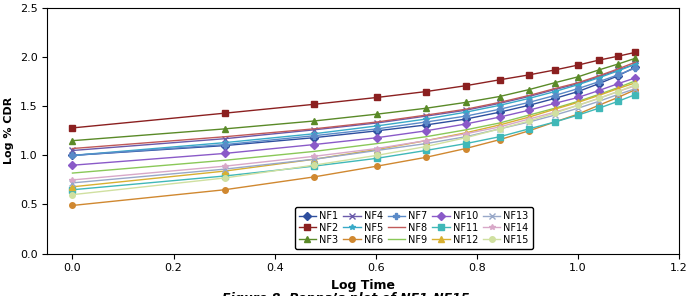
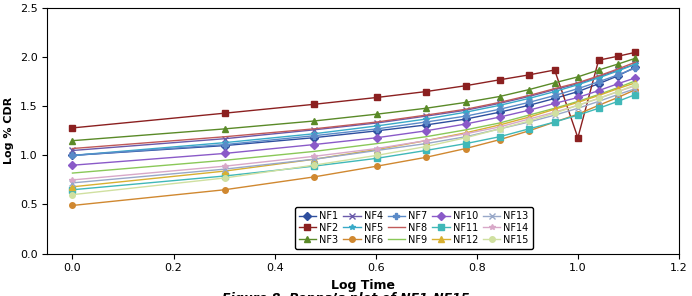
NF2/1.0: 1.92 -> 1.18
